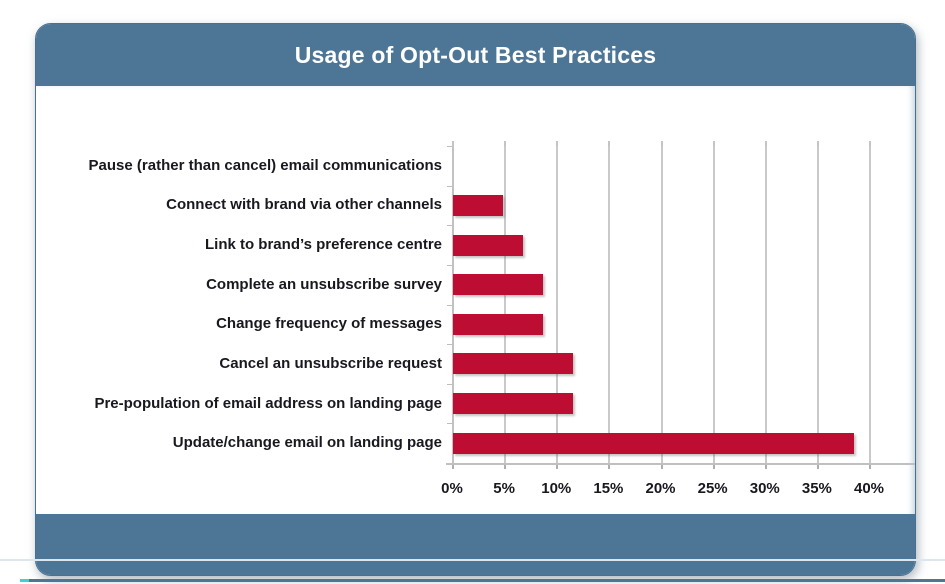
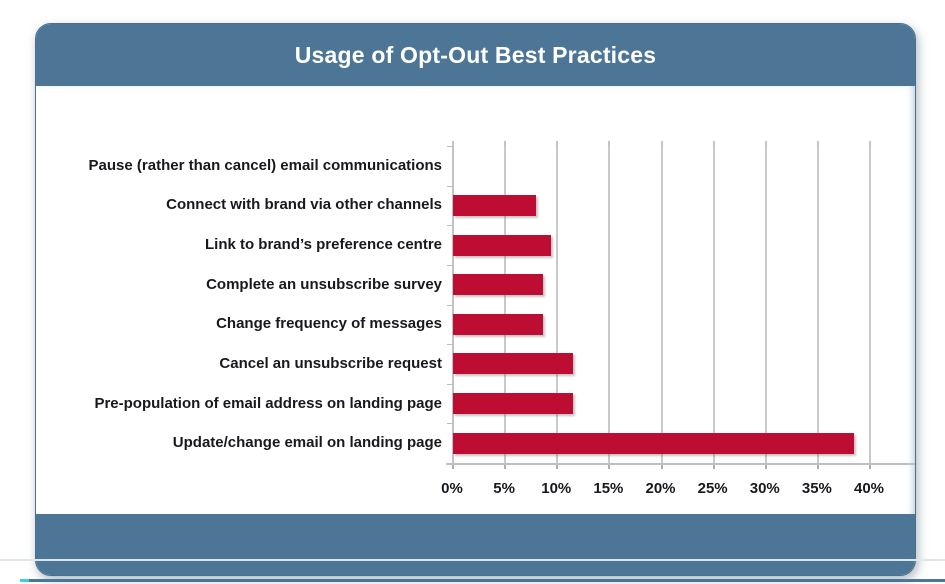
Connect with brand via other channels: 4.8% -> 8.0%
Link to brand’s preference centre: 6.7% -> 9.4%
